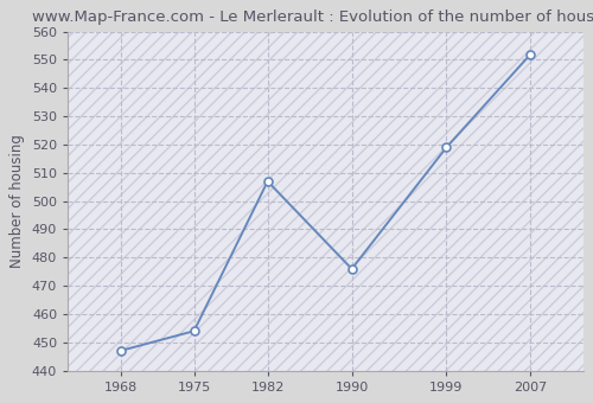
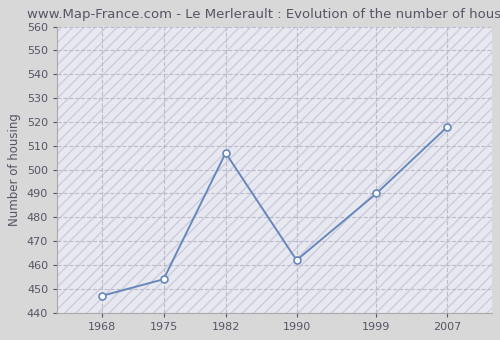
1990: 476 -> 462
1999: 519 -> 490
2007: 552 -> 518
